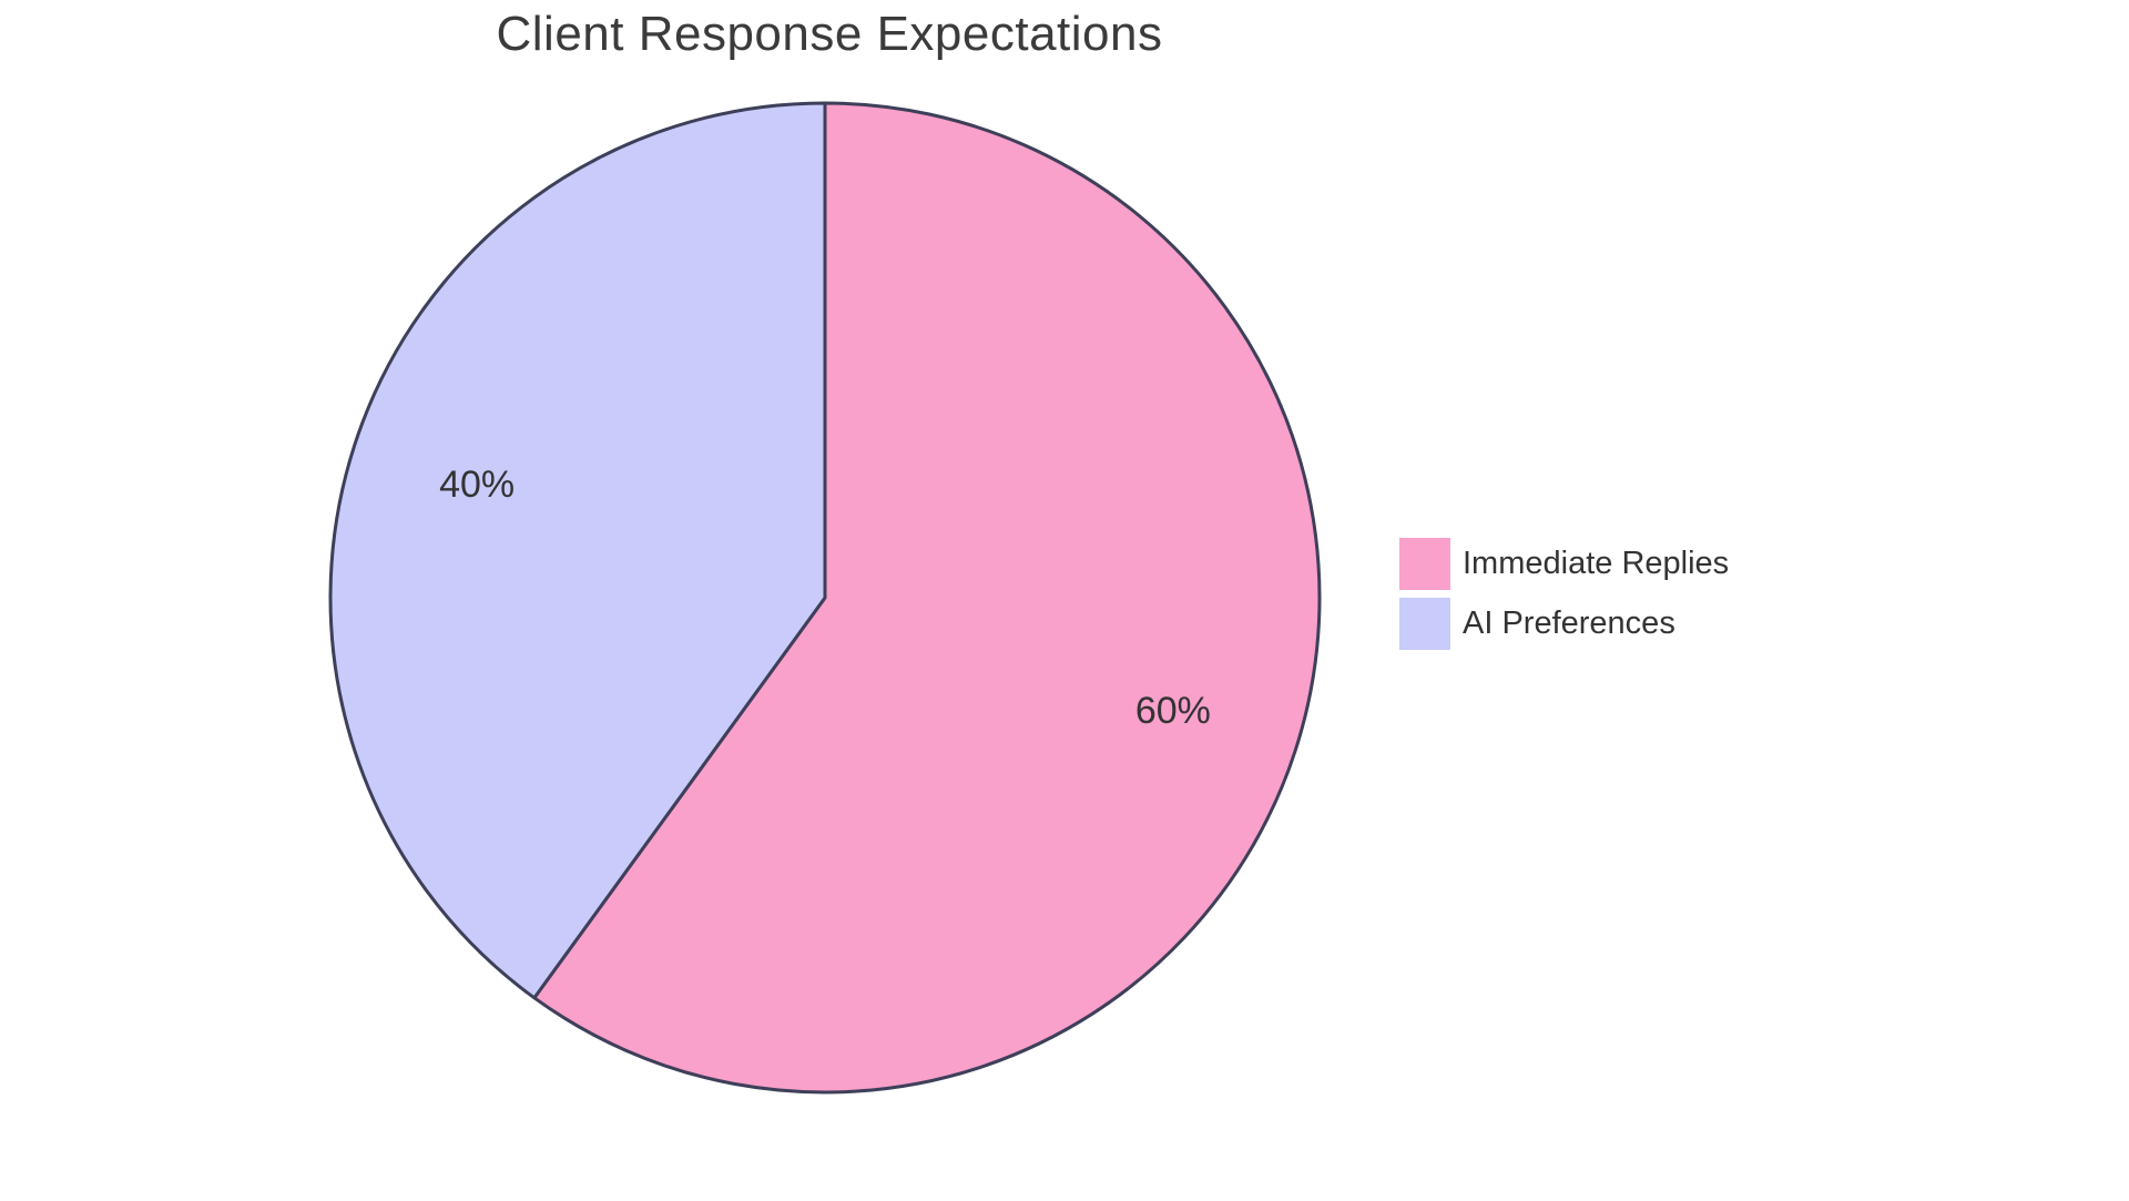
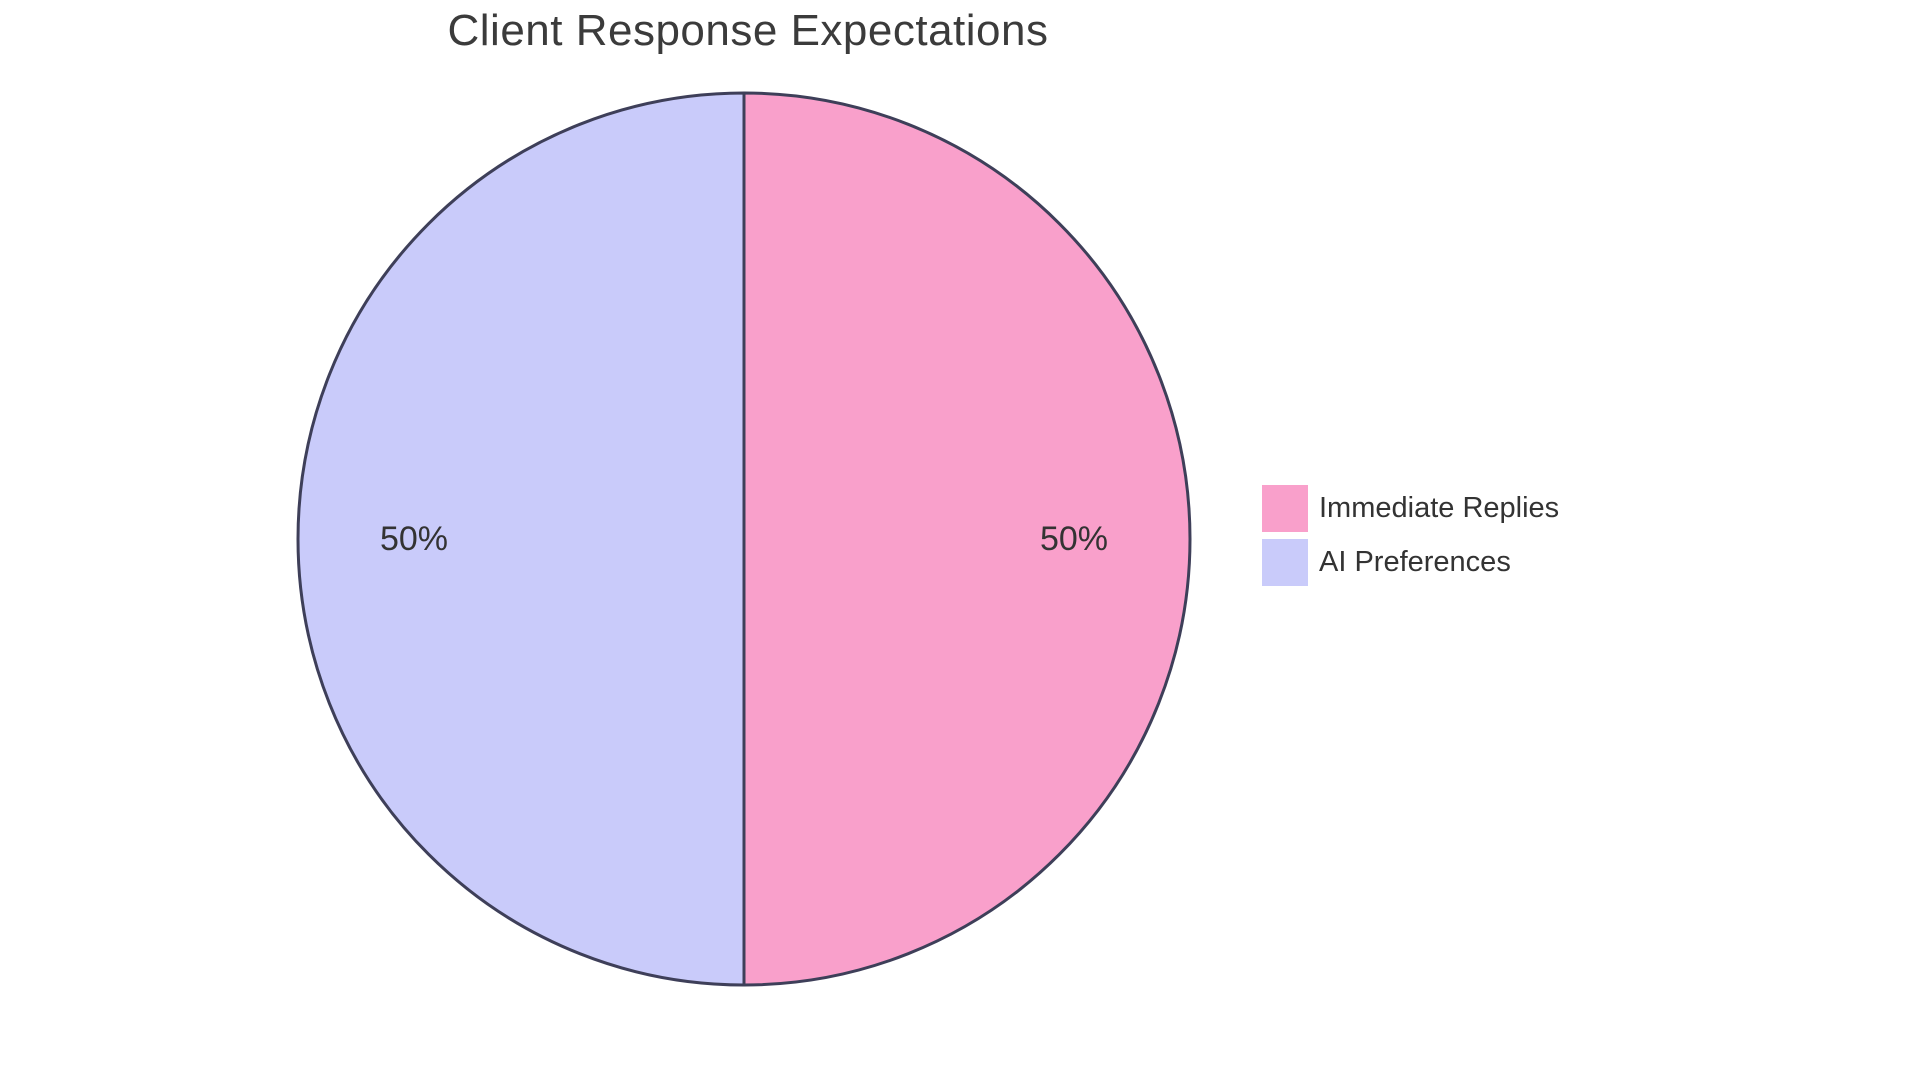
Immediate Replies: 60% -> 50%
AI Preferences: 40% -> 50%
